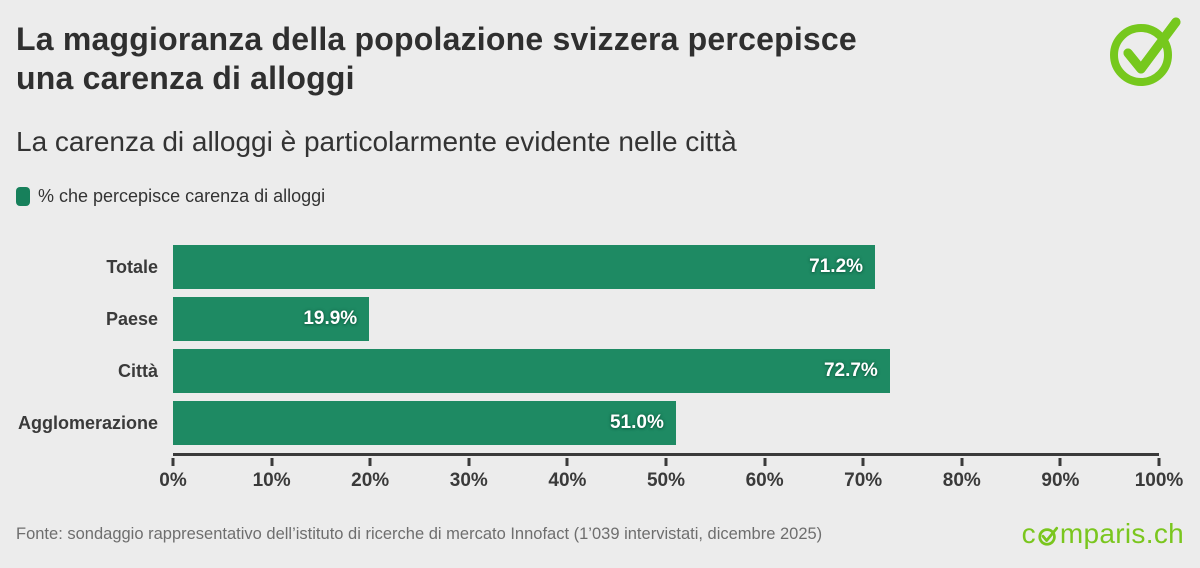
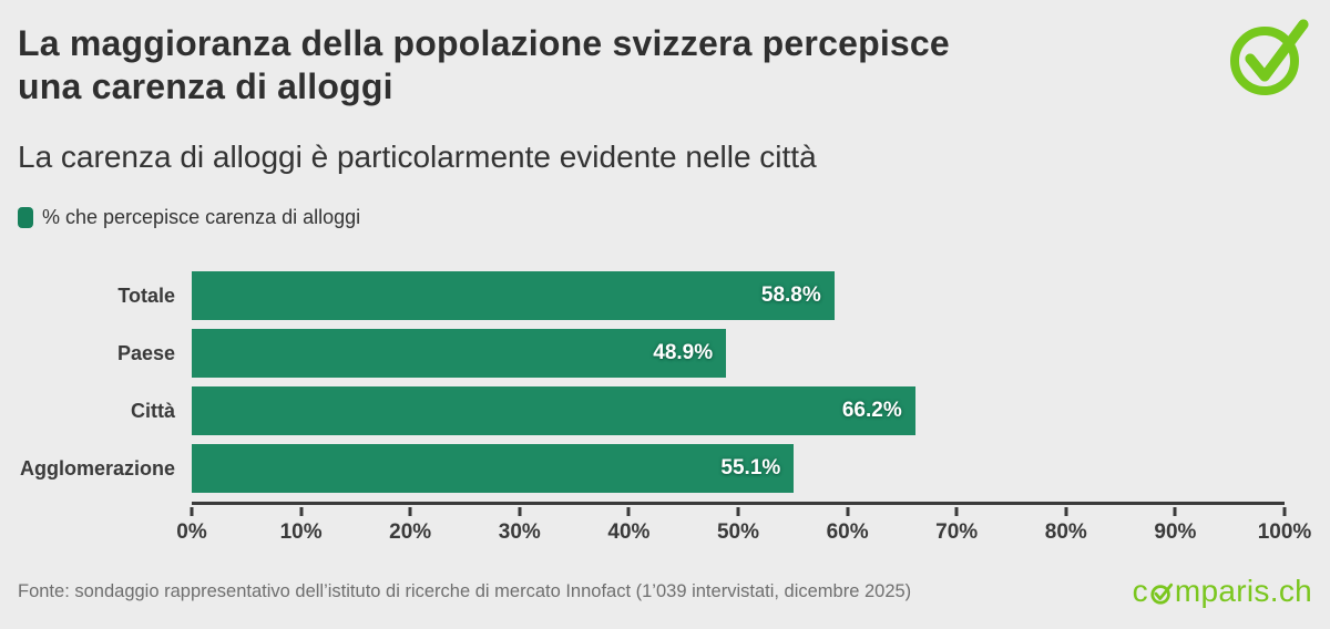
Totale: 71.2% -> 58.8%
Paese: 19.9% -> 48.9%
Città: 72.7% -> 66.2%
Agglomerazione: 51.0% -> 55.1%
